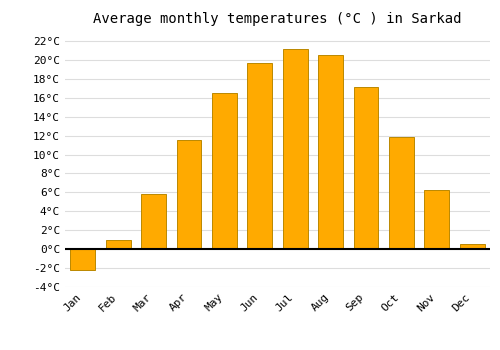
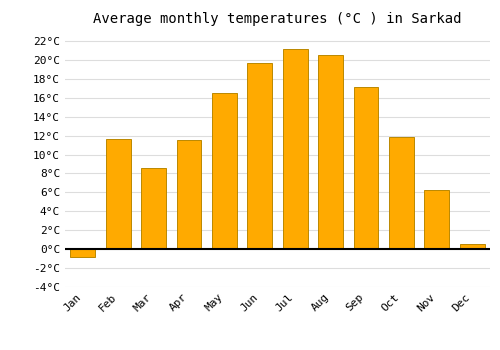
Jan: -2.2°C -> -0.8°C
Feb: 1.0°C -> 11.6°C
Mar: 5.8°C -> 8.6°C
